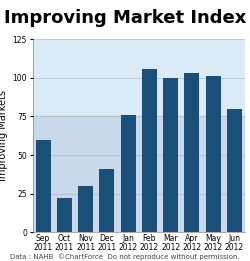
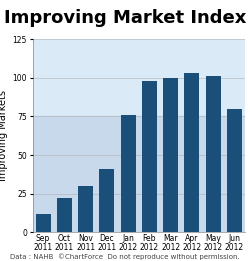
Sep 2011: 60 -> 12
Feb 2012: 106 -> 98
